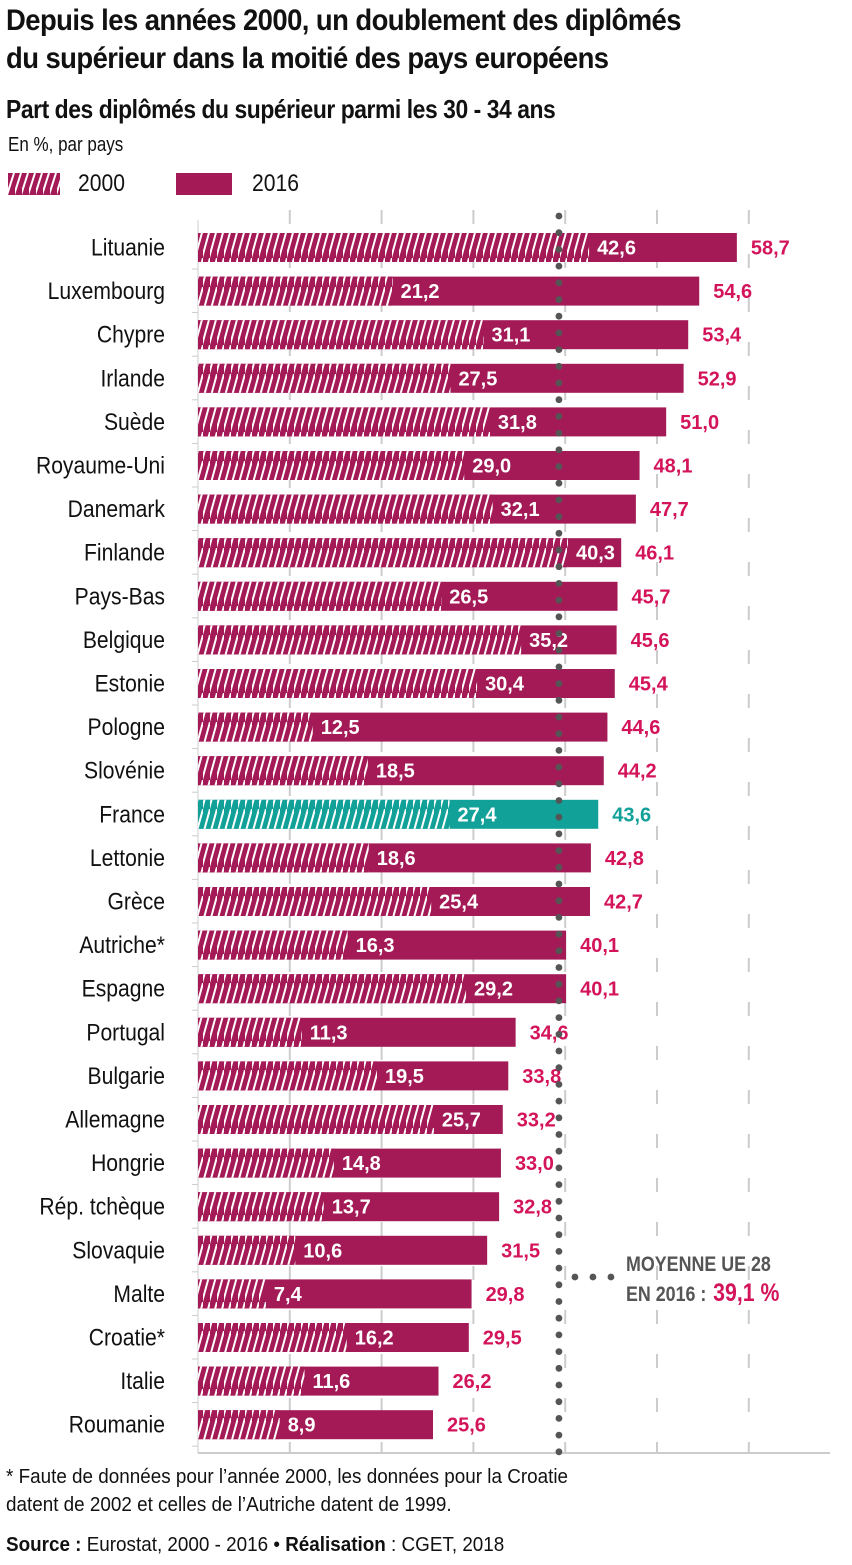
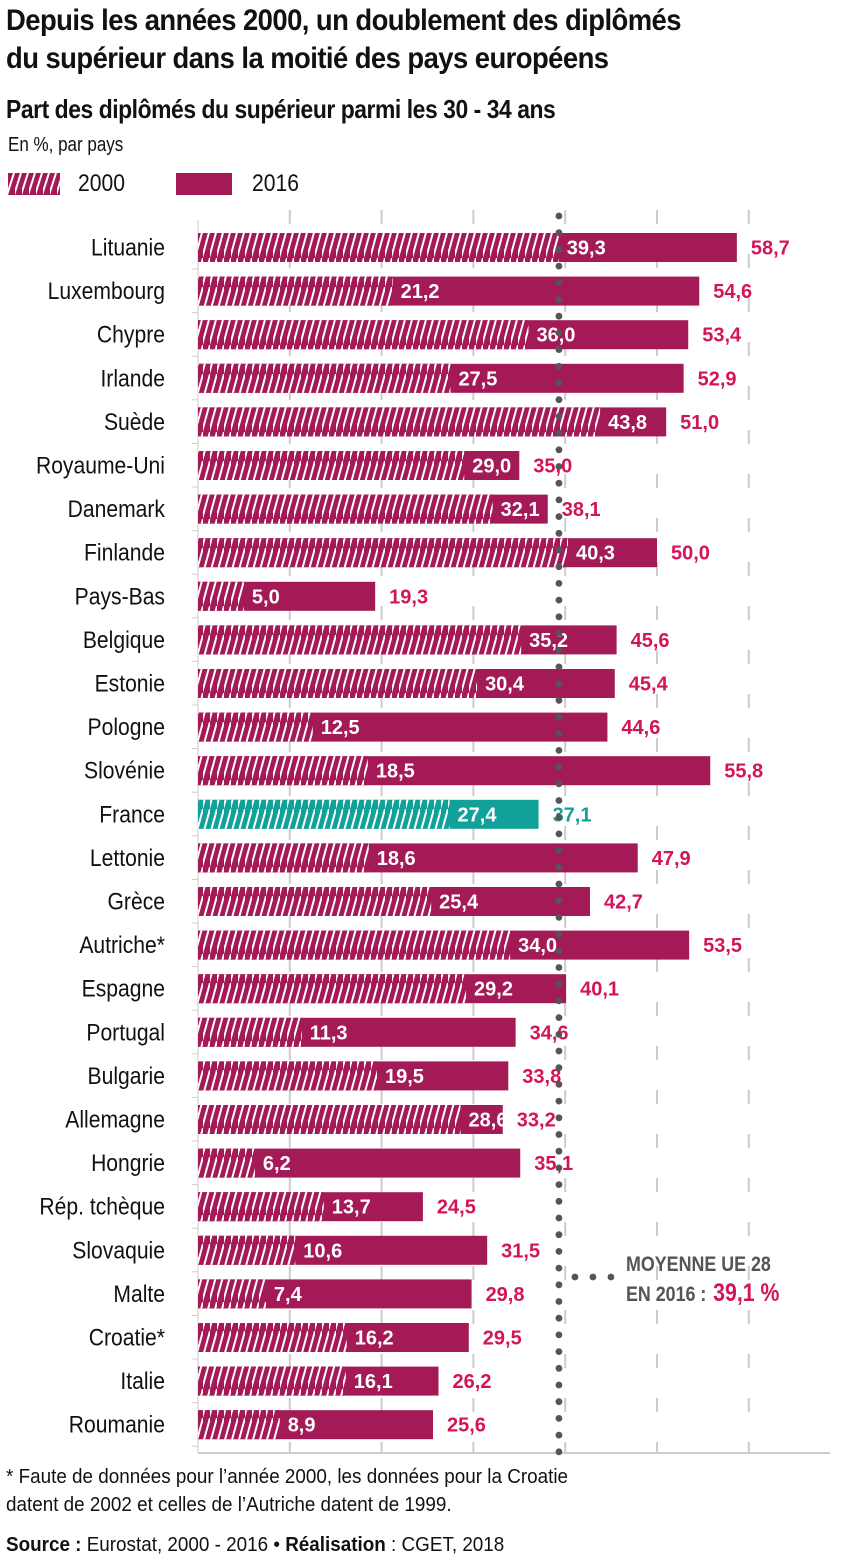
2000/Lituanie: 42,6 -> 39,3
2000/Chypre: 31,1 -> 36,0
2000/Suède: 31,8 -> 43,8
2016/Royaume-Uni: 48,1 -> 35,0
2016/Danemark: 47,7 -> 38,1
2016/Finlande: 46,1 -> 50,0
2000/Pays-Bas: 26,5 -> 5,0
2016/Pays-Bas: 45,7 -> 19,3
2016/Slovénie: 44,2 -> 55,8
2016/France: 43,6 -> 37,1
2016/Lettonie: 42,8 -> 47,9
2000/Autriche*: 16,3 -> 34,0
2016/Autriche*: 40,1 -> 53,5
2000/Allemagne: 25,7 -> 28,6
2000/Hongrie: 14,8 -> 6,2
2016/Hongrie: 33,0 -> 35,1
2016/Rép. tchèque: 32,8 -> 24,5
2000/Italie: 11,6 -> 16,1
